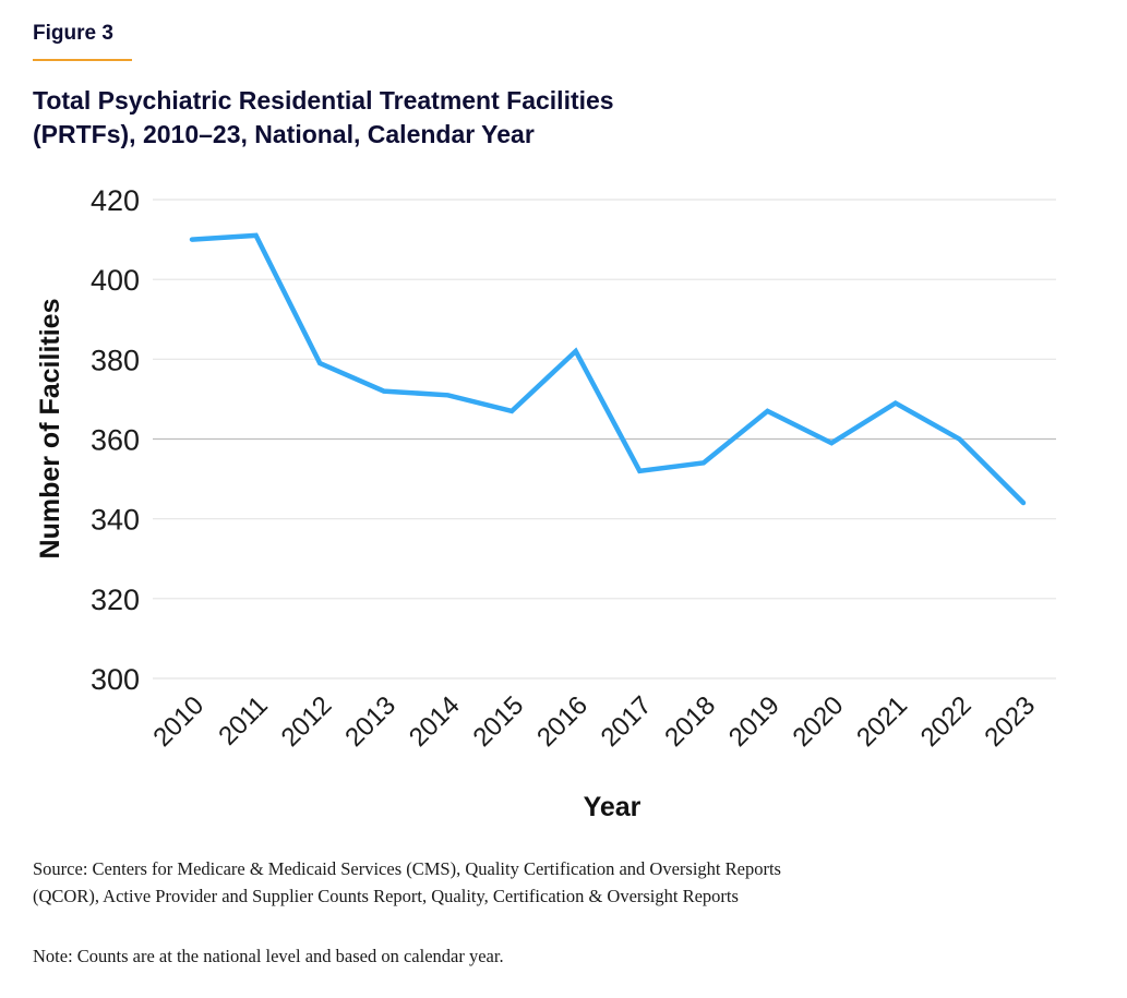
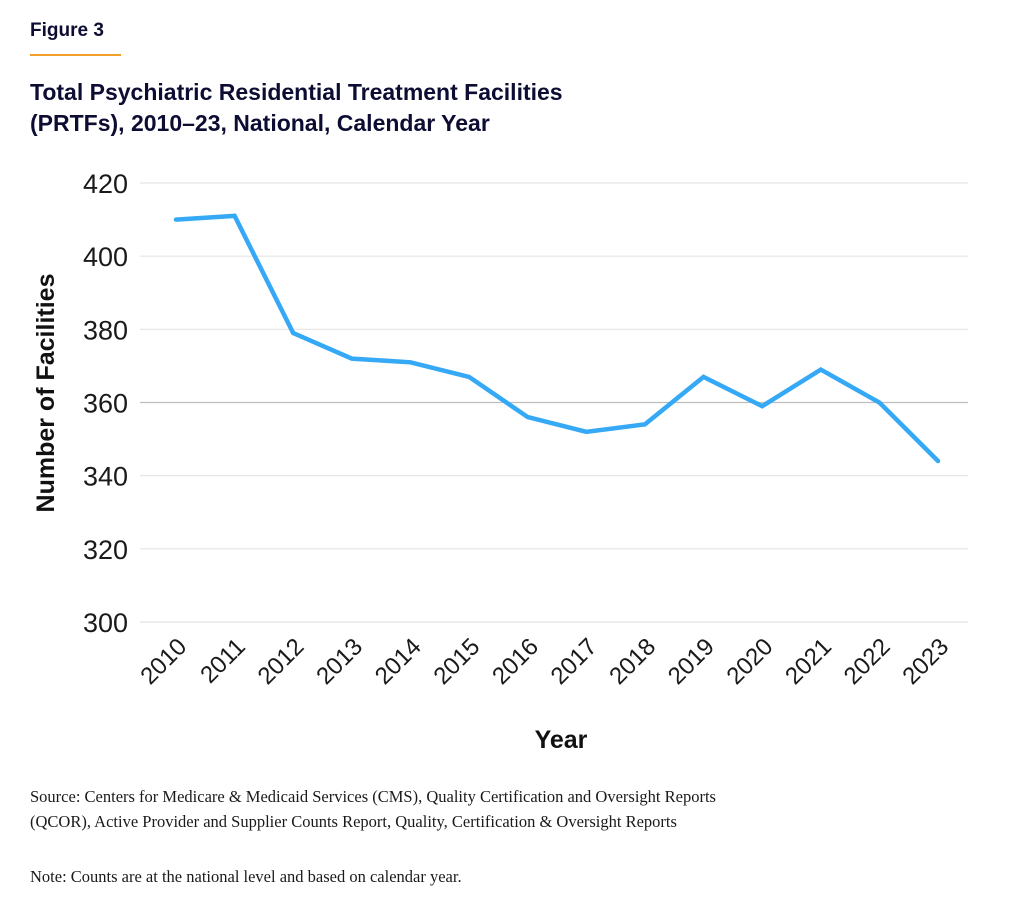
2016: 382 -> 356
